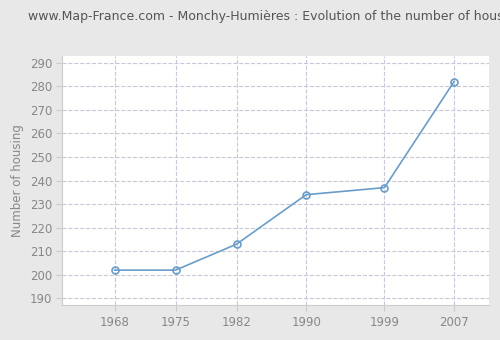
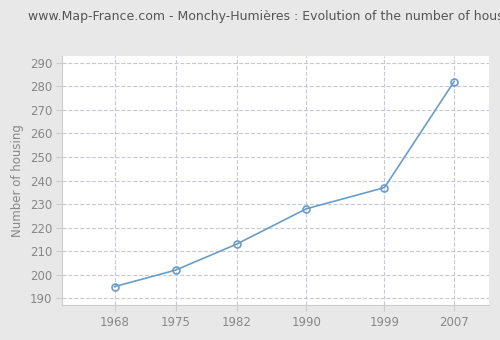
1968: 202 -> 195
1990: 234 -> 228
